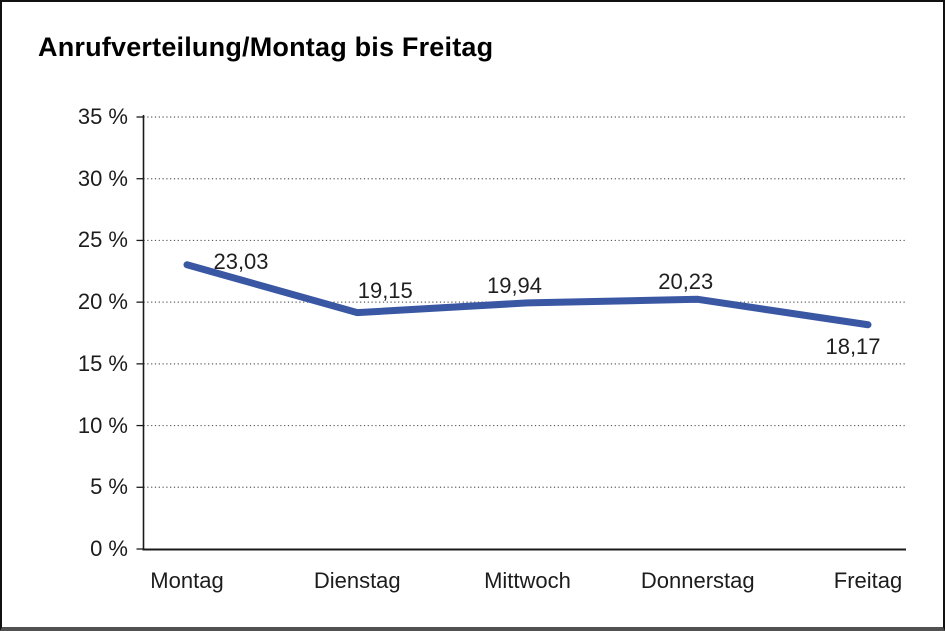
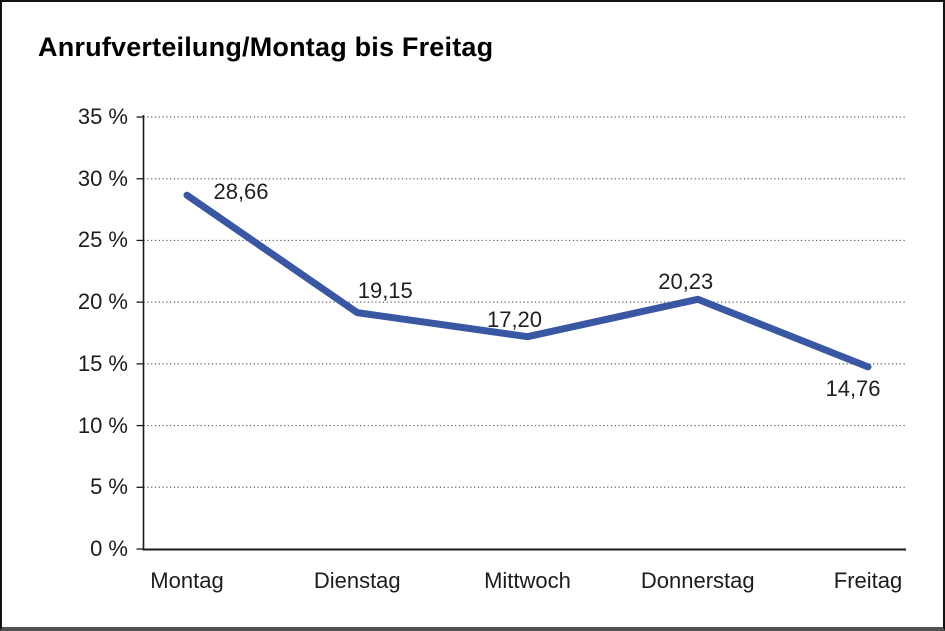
Montag: 23,03 -> 28,66
Mittwoch: 19,94 -> 17,20
Freitag: 18,17 -> 14,76
